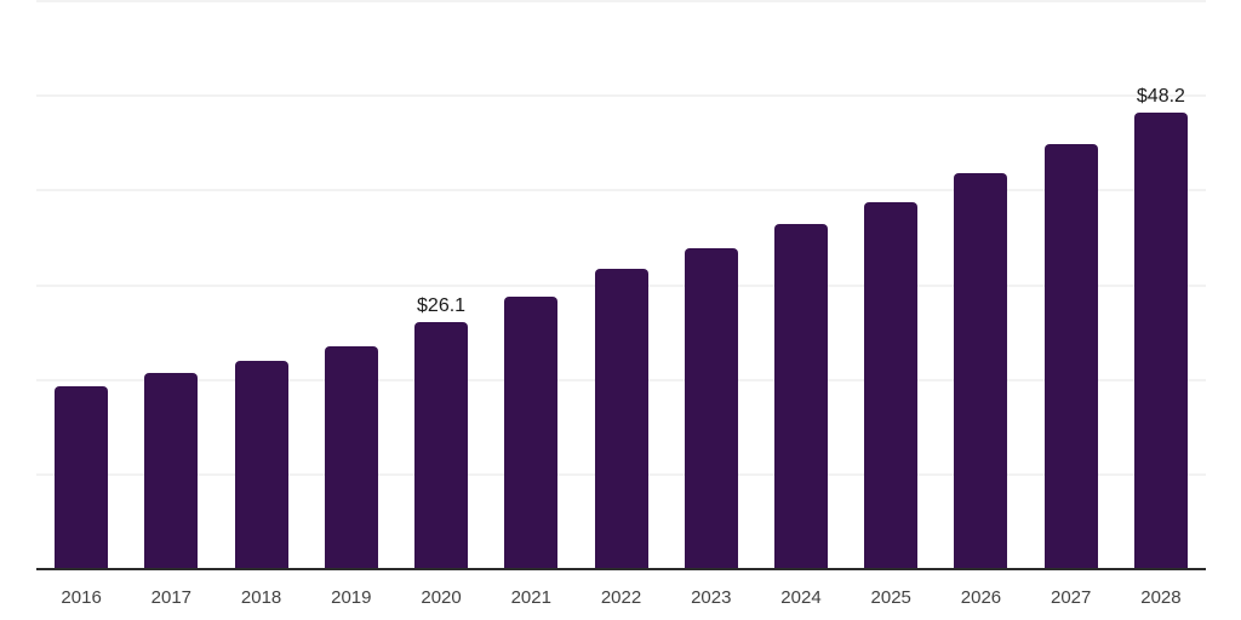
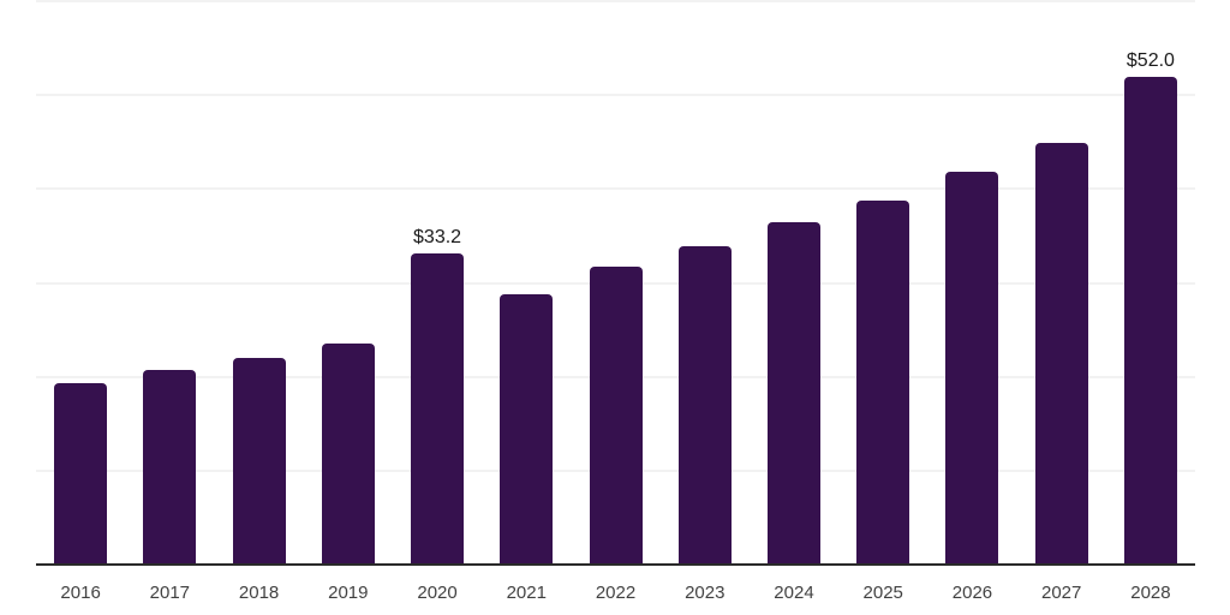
2020: $26.1 -> $33.2
2028: $48.2 -> $52.0
